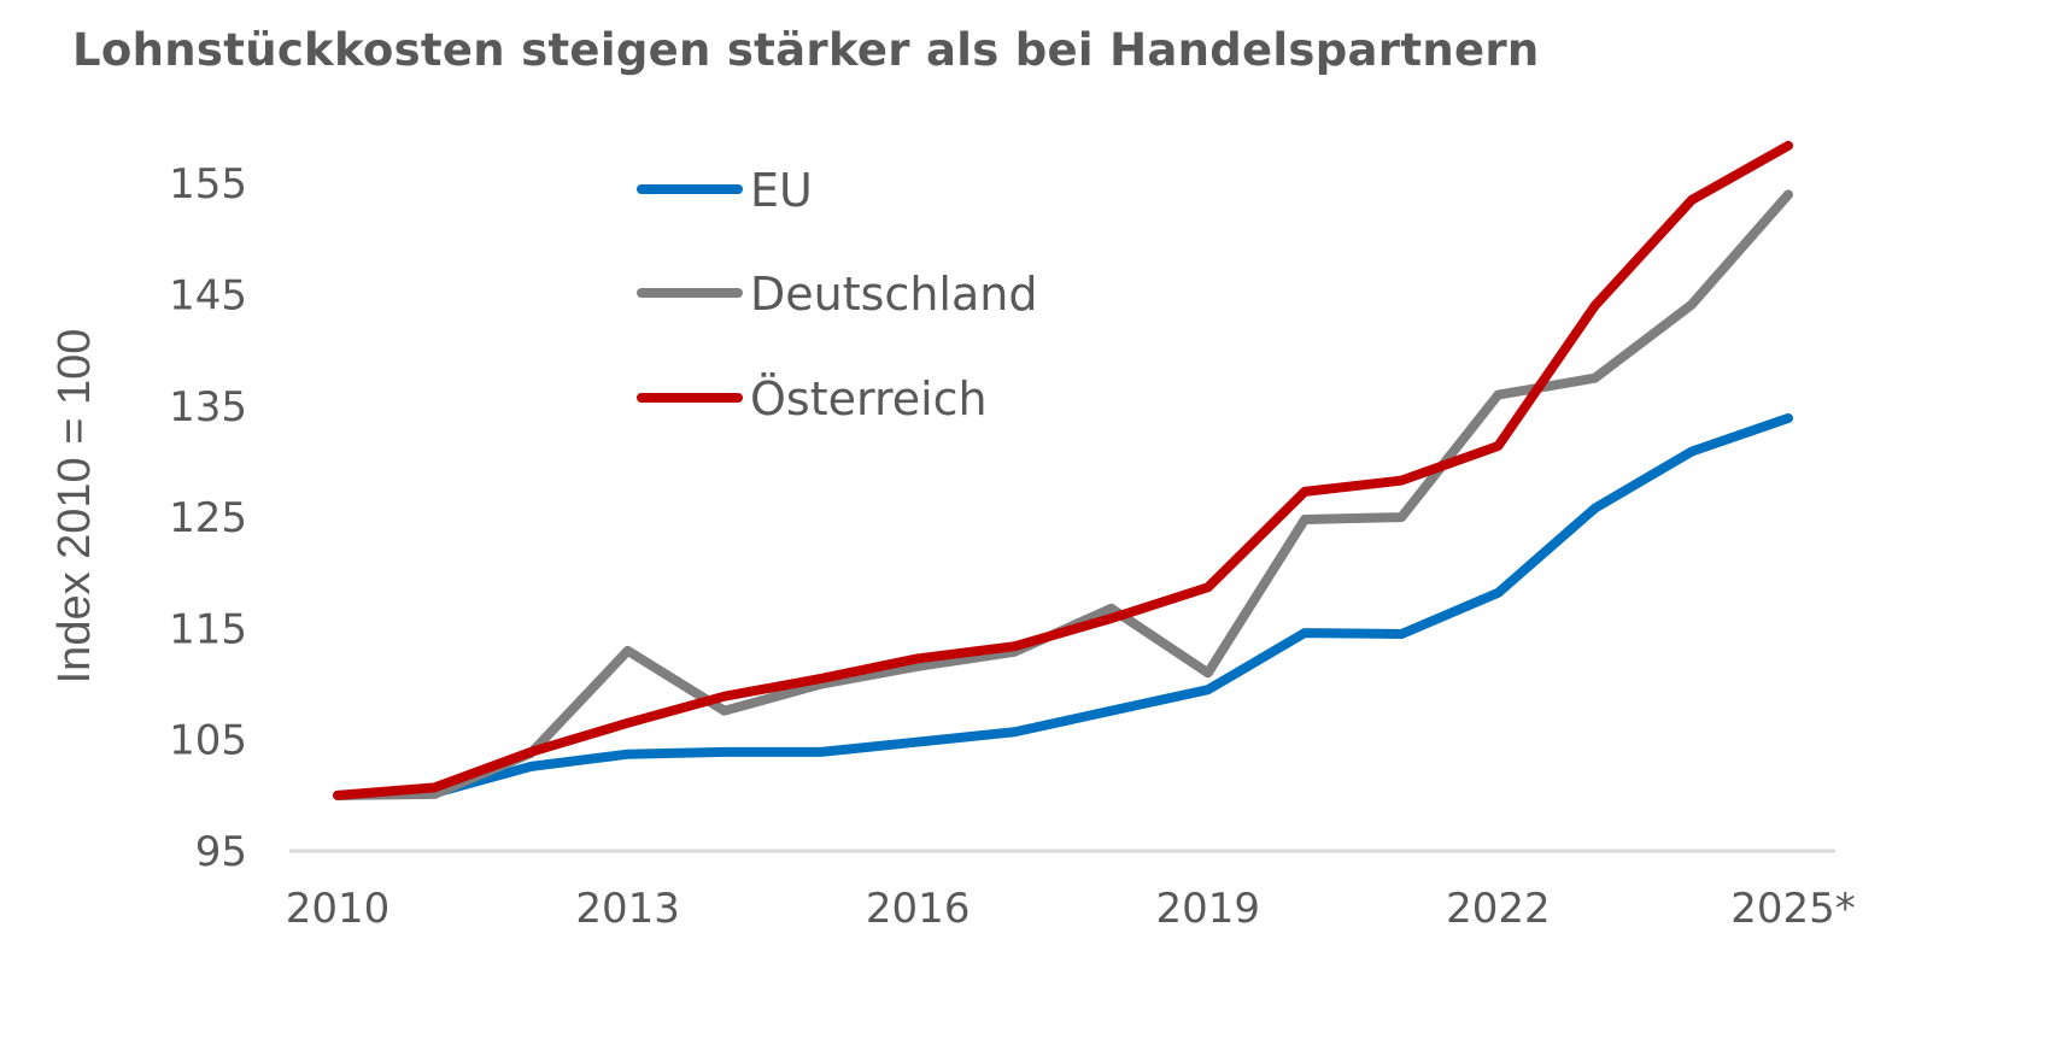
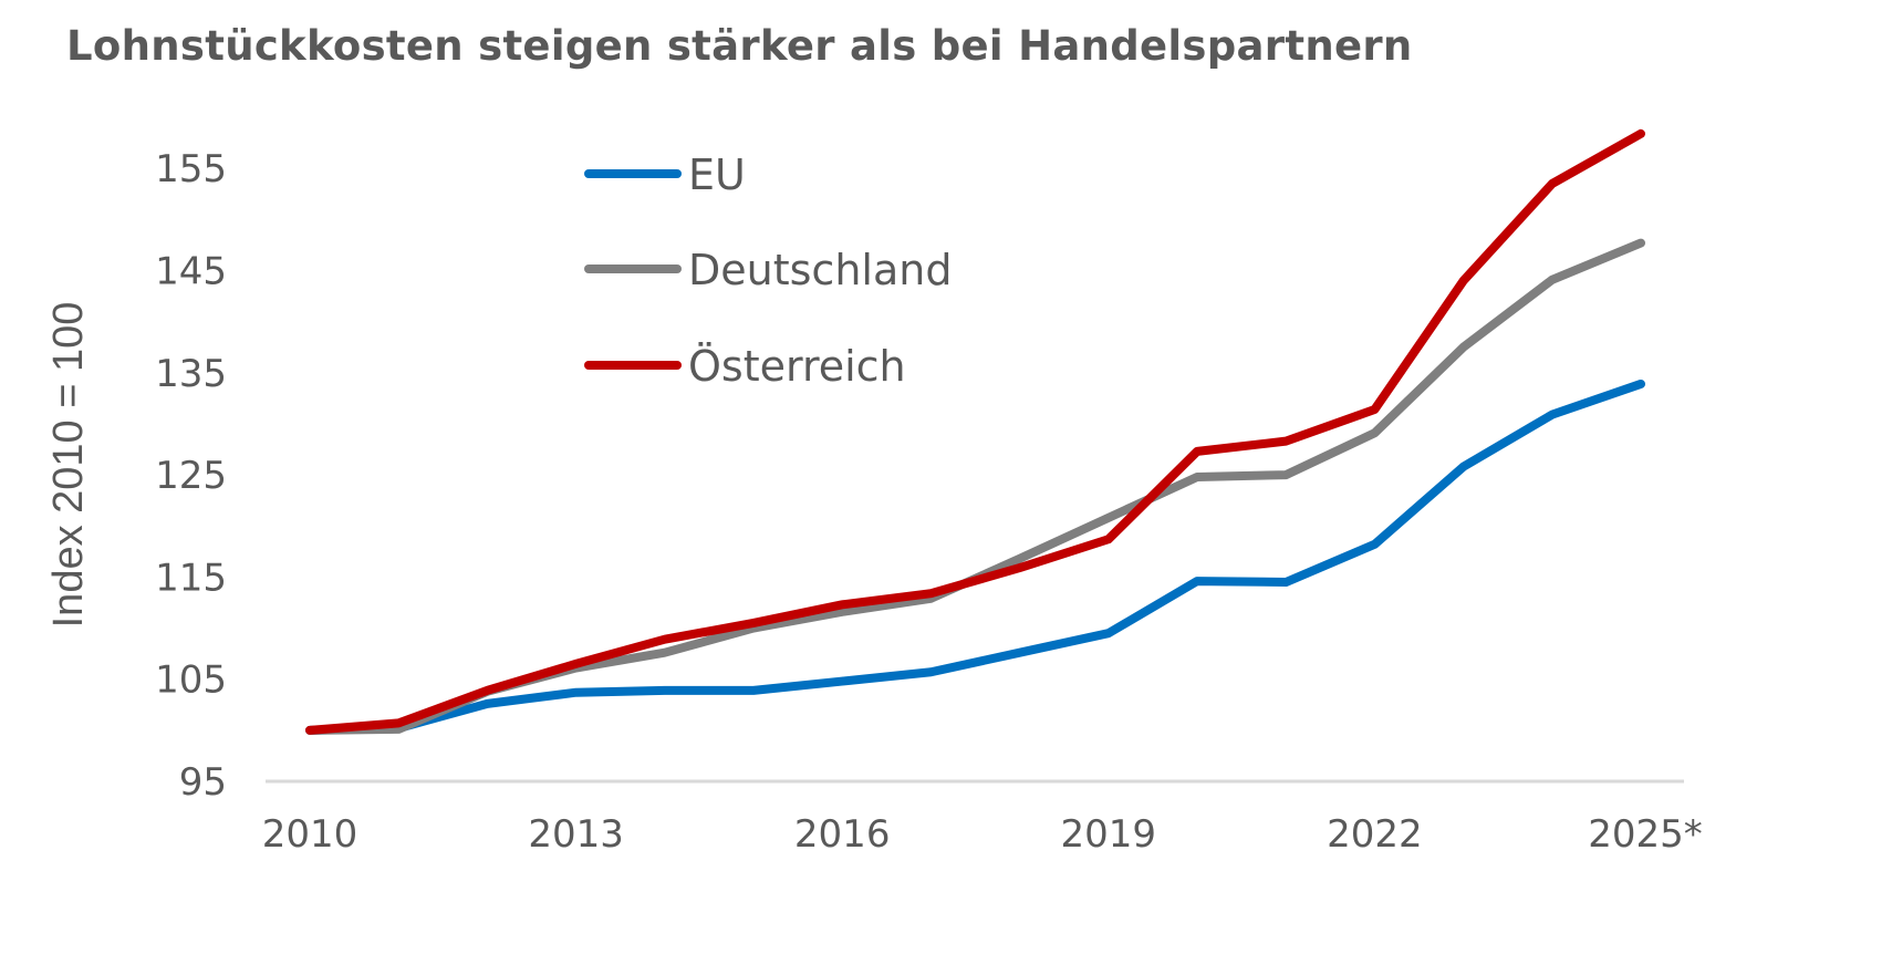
Deutschland/2013: 113 -> 106
Deutschland/2019: 111 -> 121
Deutschland/2022: 136 -> 129
Deutschland/2025*: 154 -> 148
